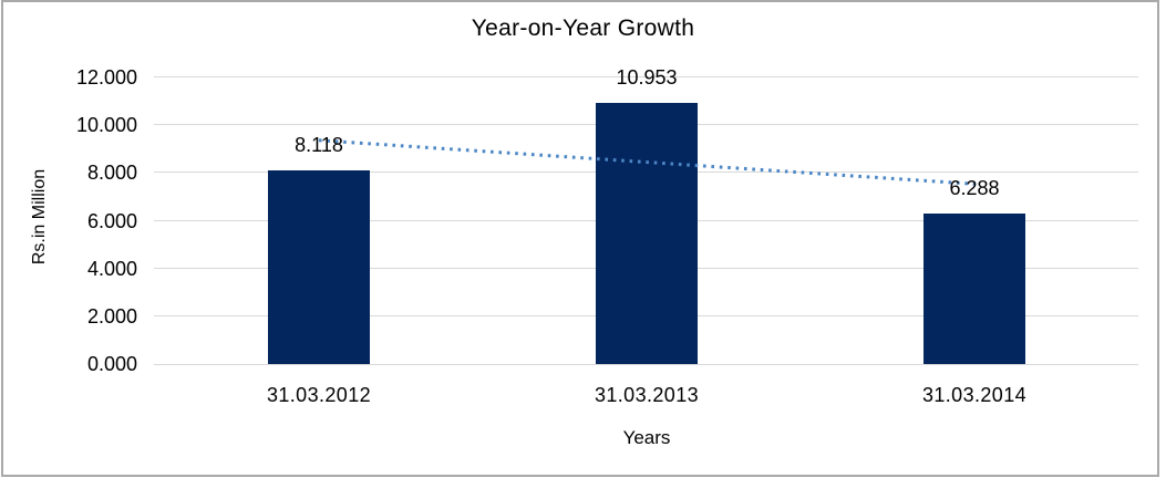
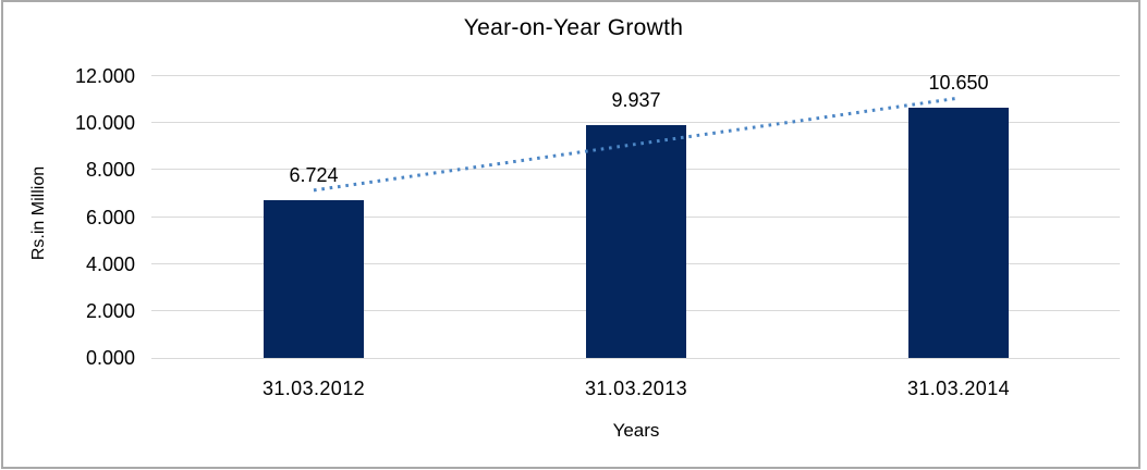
31.03.2012: 8.118 -> 6.724
31.03.2013: 10.953 -> 9.937
31.03.2014: 6.288 -> 10.650
